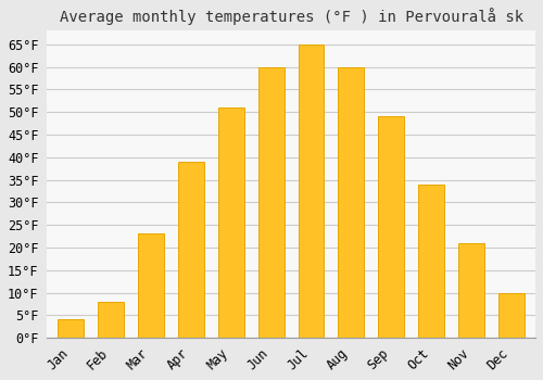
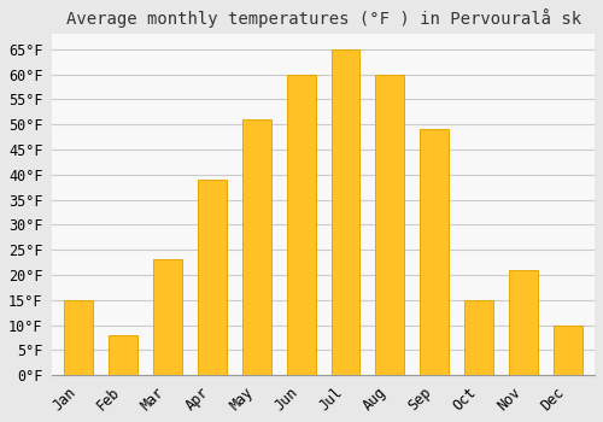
Jan: 4°F -> 15°F
Oct: 34°F -> 15°F
